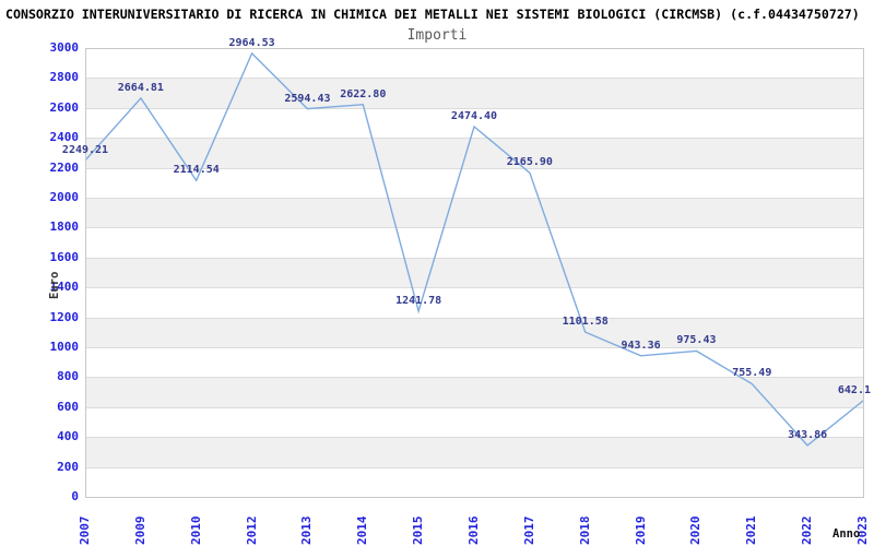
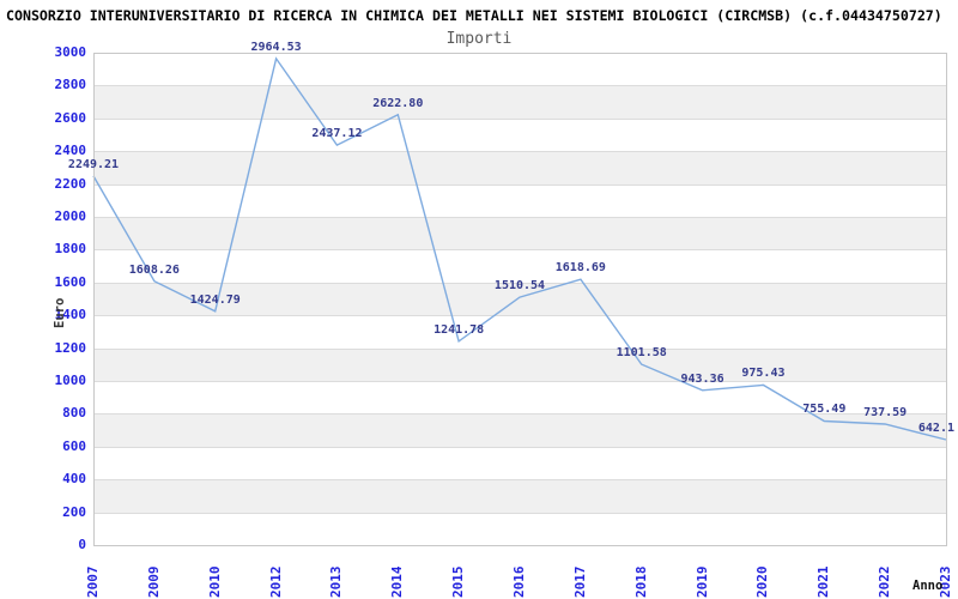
2009: 2664.81 -> 1608.26
2010: 2114.54 -> 1424.79
2013: 2594.43 -> 2437.12
2016: 2474.40 -> 1510.54
2017: 2165.90 -> 1618.69
2022: 343.86 -> 737.59
